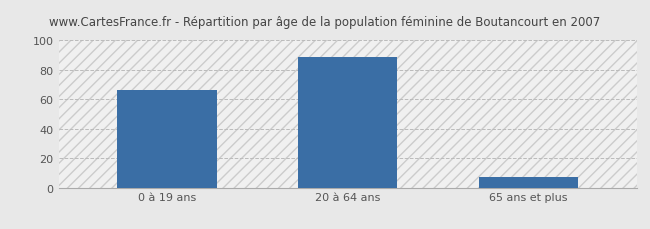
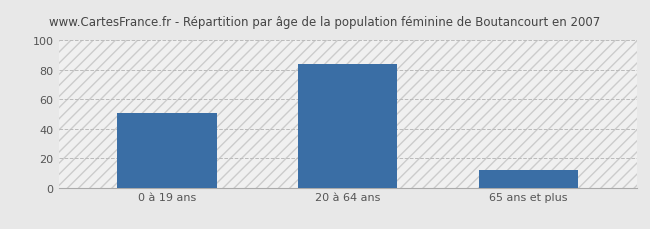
0 à 19 ans: 66 -> 51
20 à 64 ans: 89 -> 84
65 ans et plus: 7 -> 12
